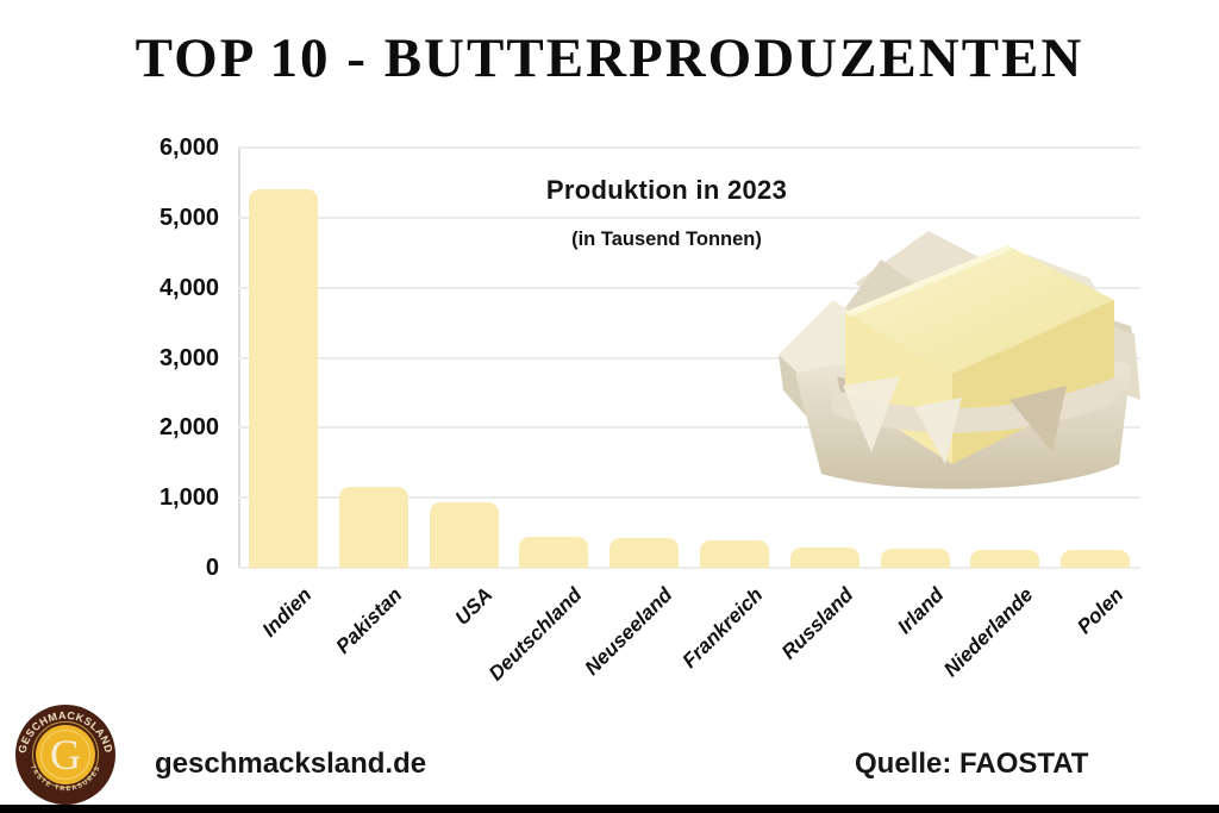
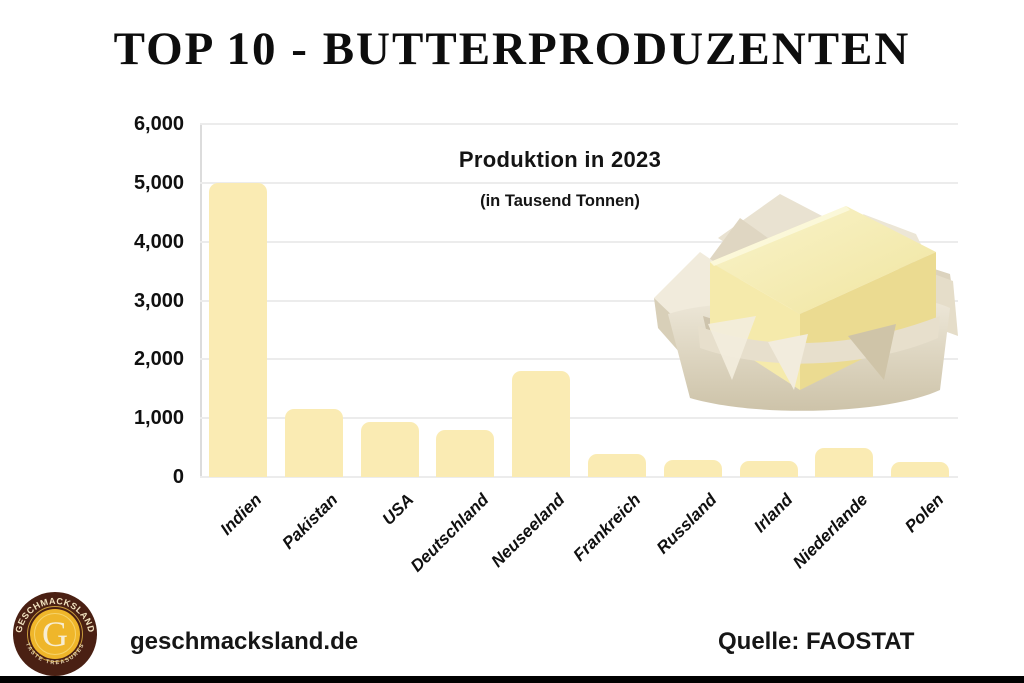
Indien: 5400 -> 5000
Deutschland: 400 -> 800
Neuseeland: 400 -> 1800
Niederlande: 300 -> 500
